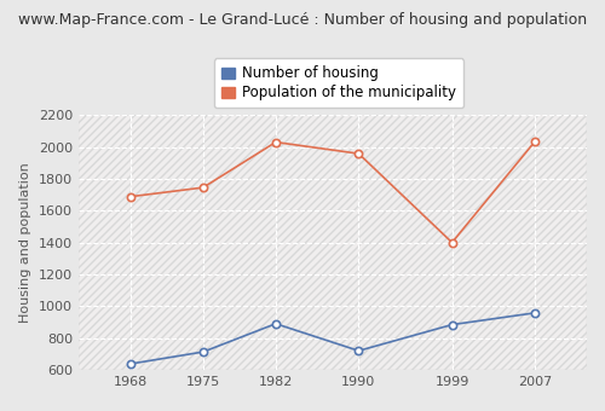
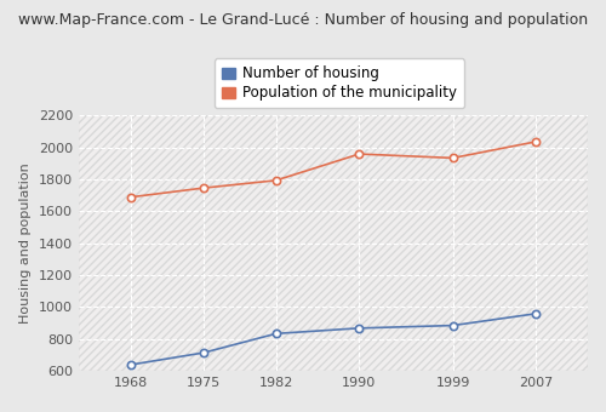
Number of housing/1982: 890 -> 830
Population of the municipality/1982: 2030 -> 1790
Number of housing/1990: 720 -> 870
Population of the municipality/1999: 1400 -> 1930
